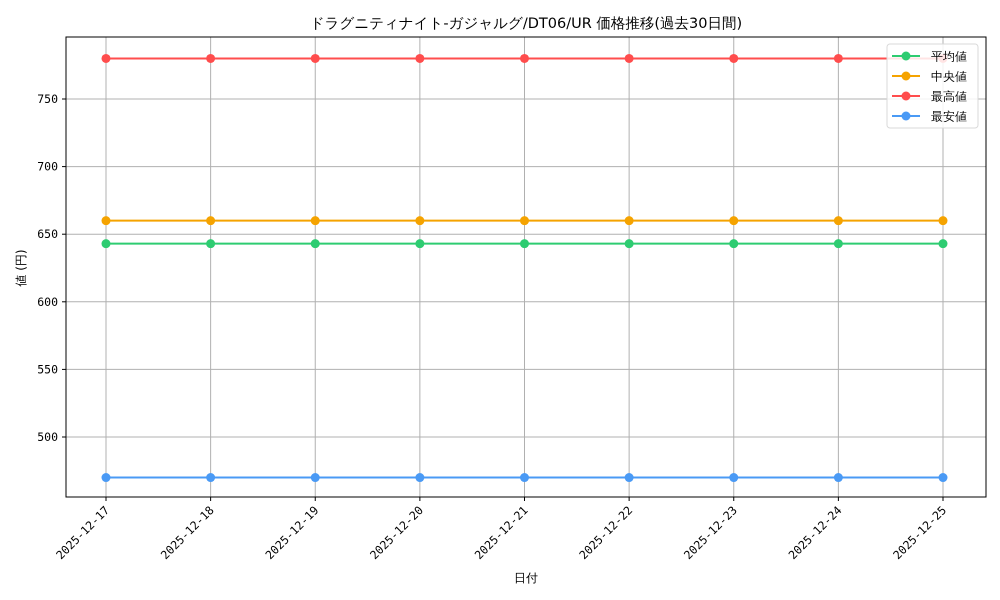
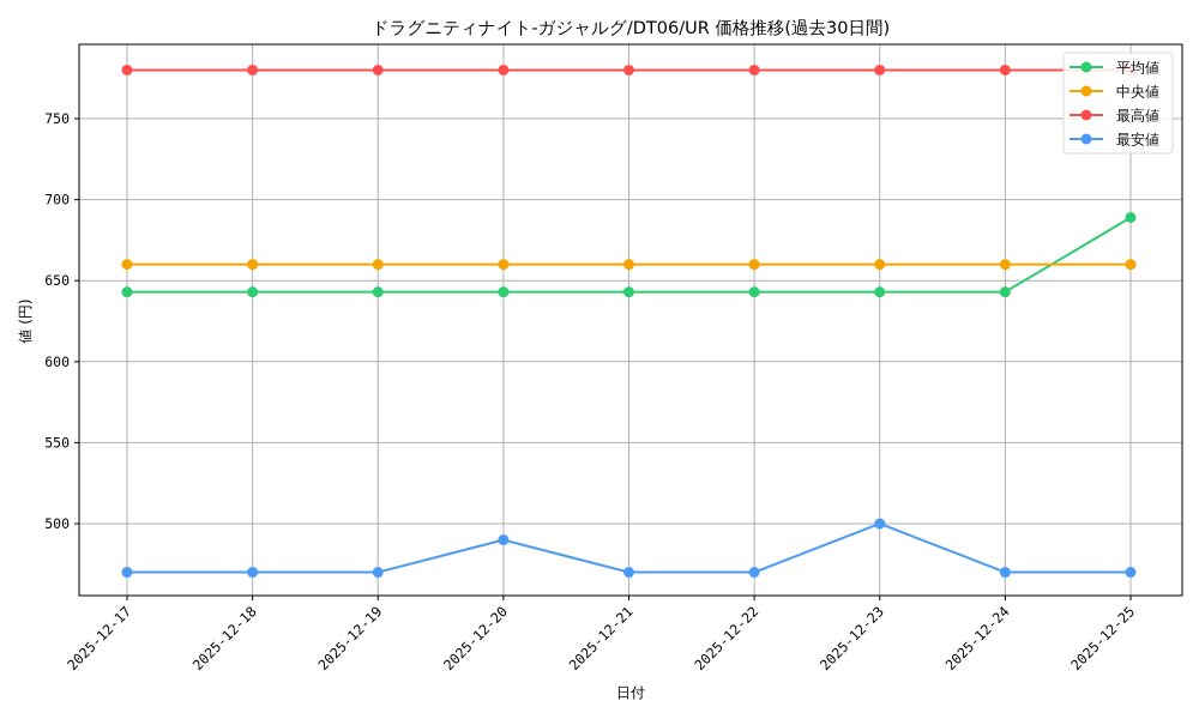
最安値/2025-12-20: 470 -> 490
最安値/2025-12-23: 470 -> 500
平均値/2025-12-25: 643 -> 689
